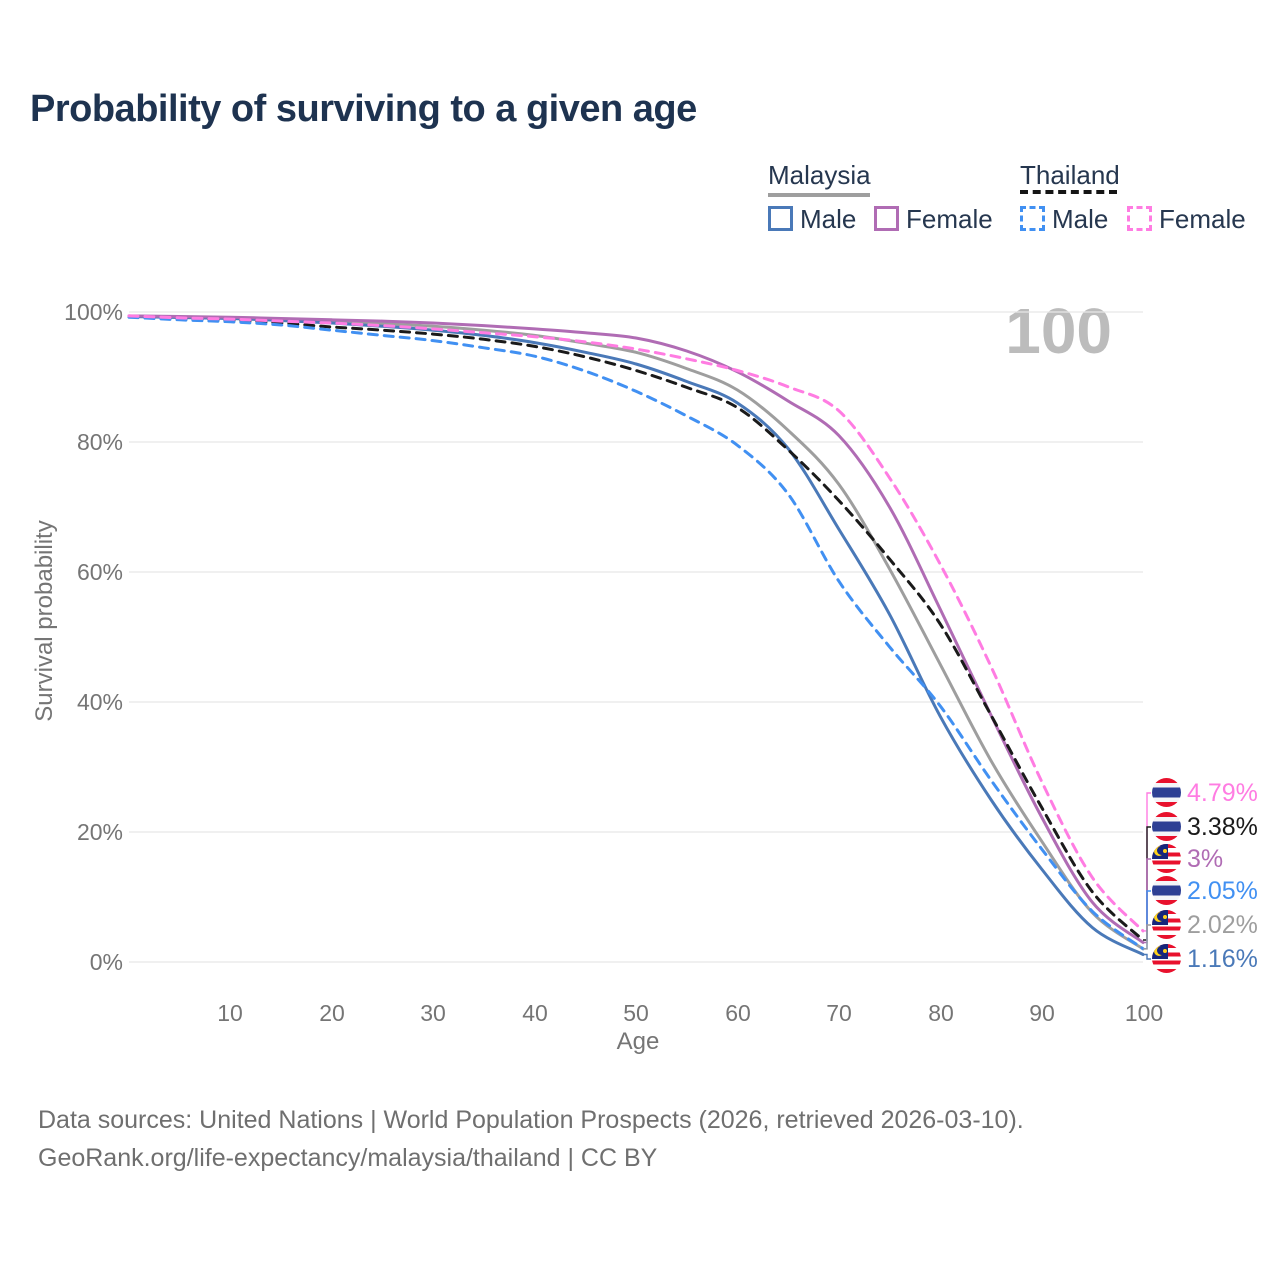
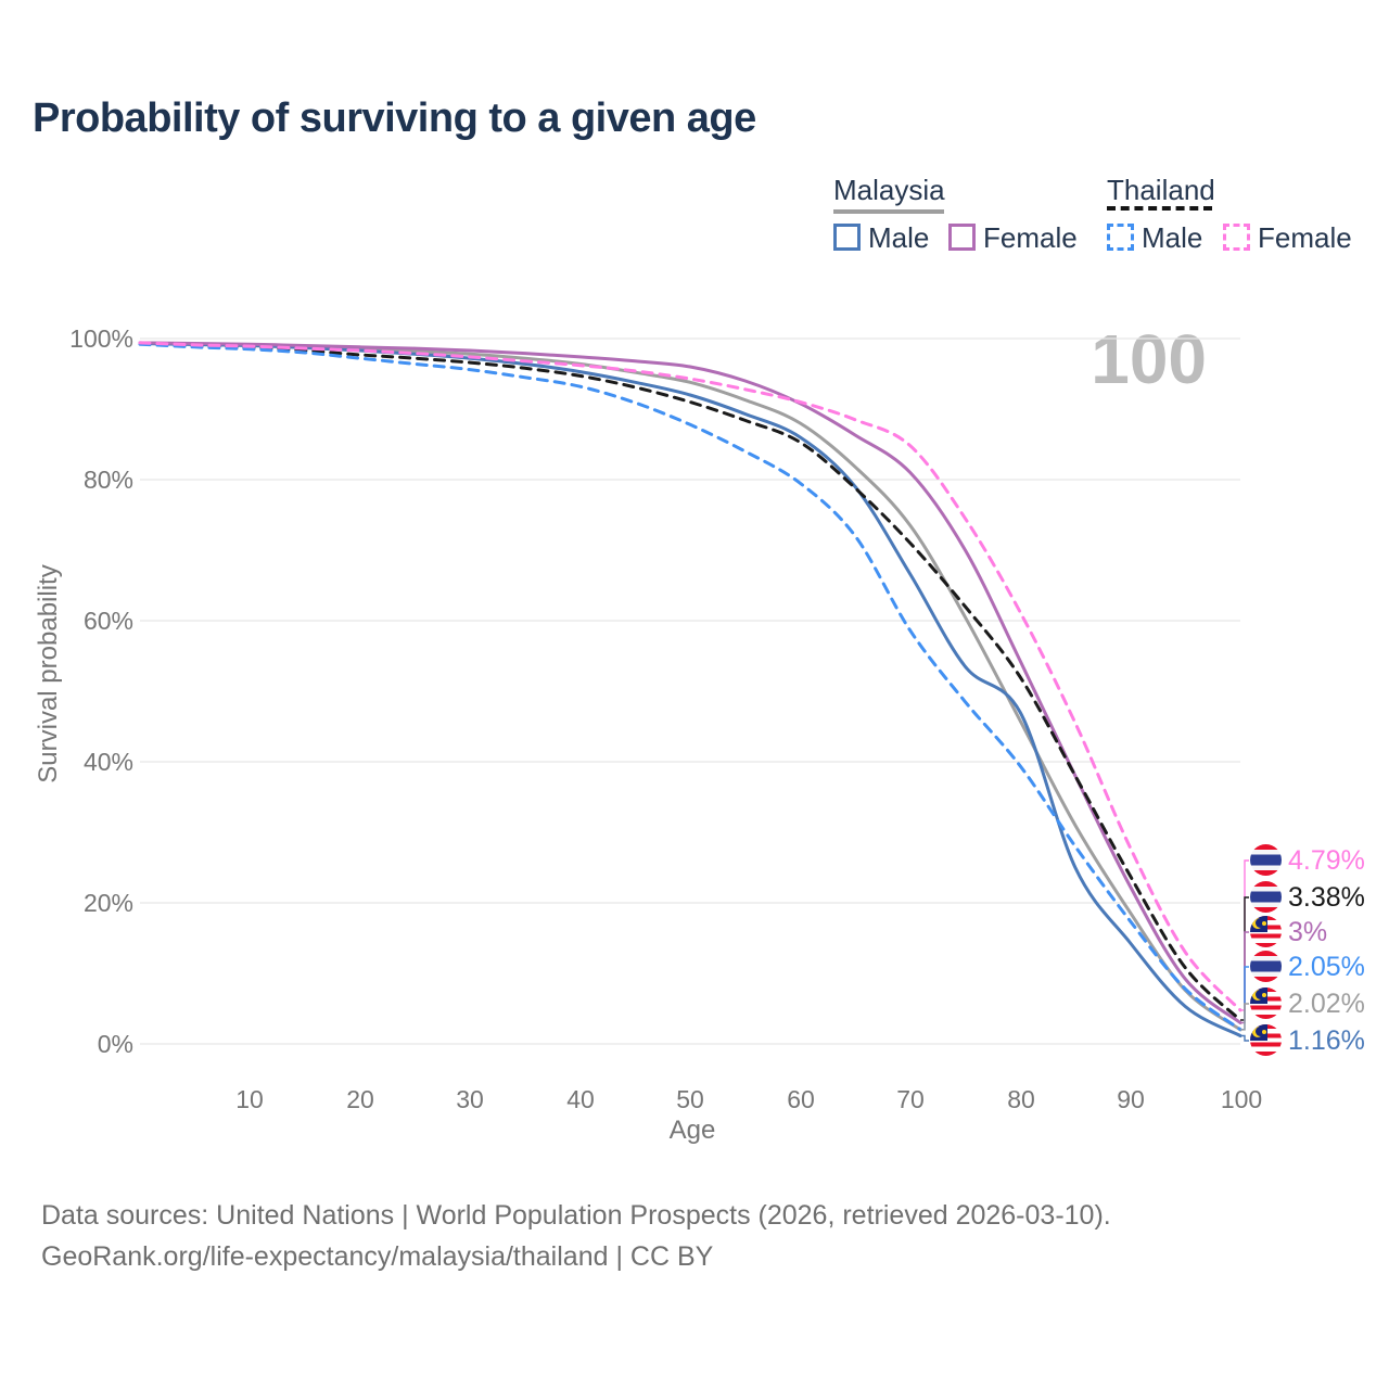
Malaysia Male/80: 38% -> 47%
